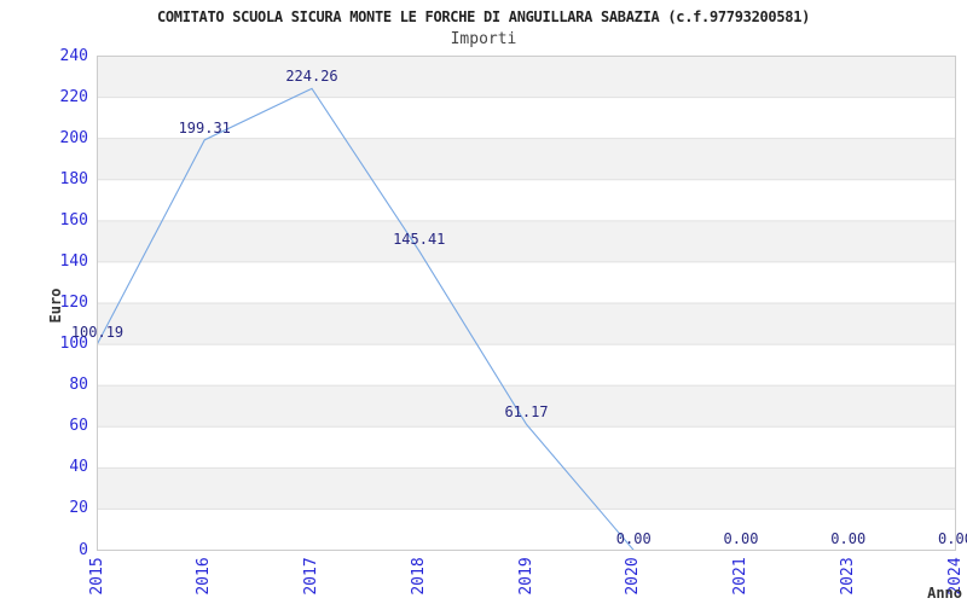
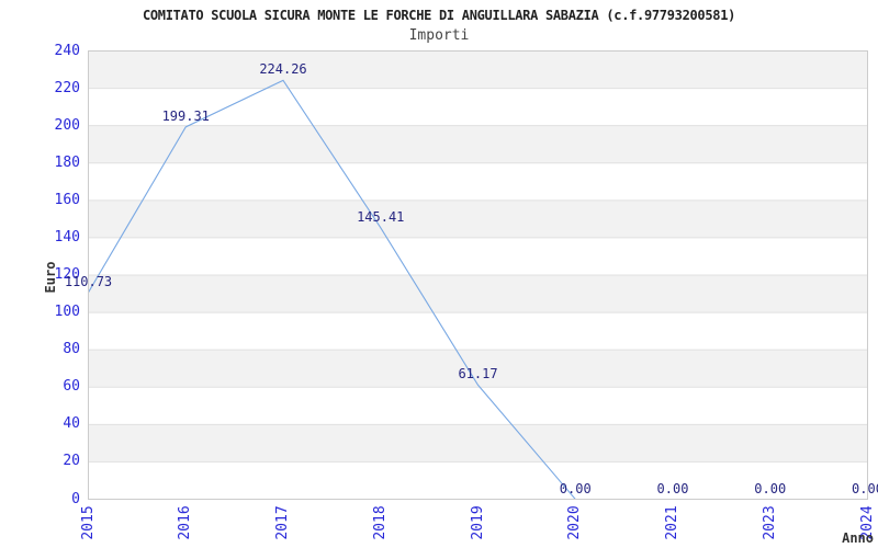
2015: 100.19 -> 110.73
